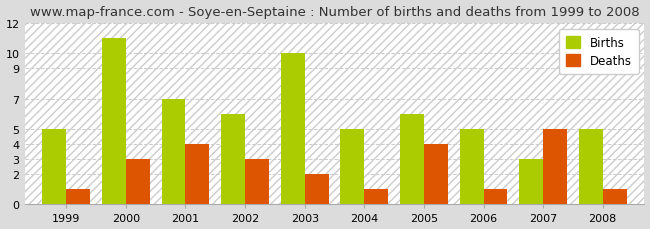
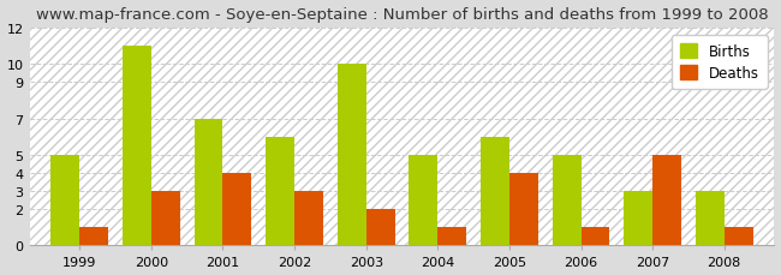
Births/2008: 5 -> 3
